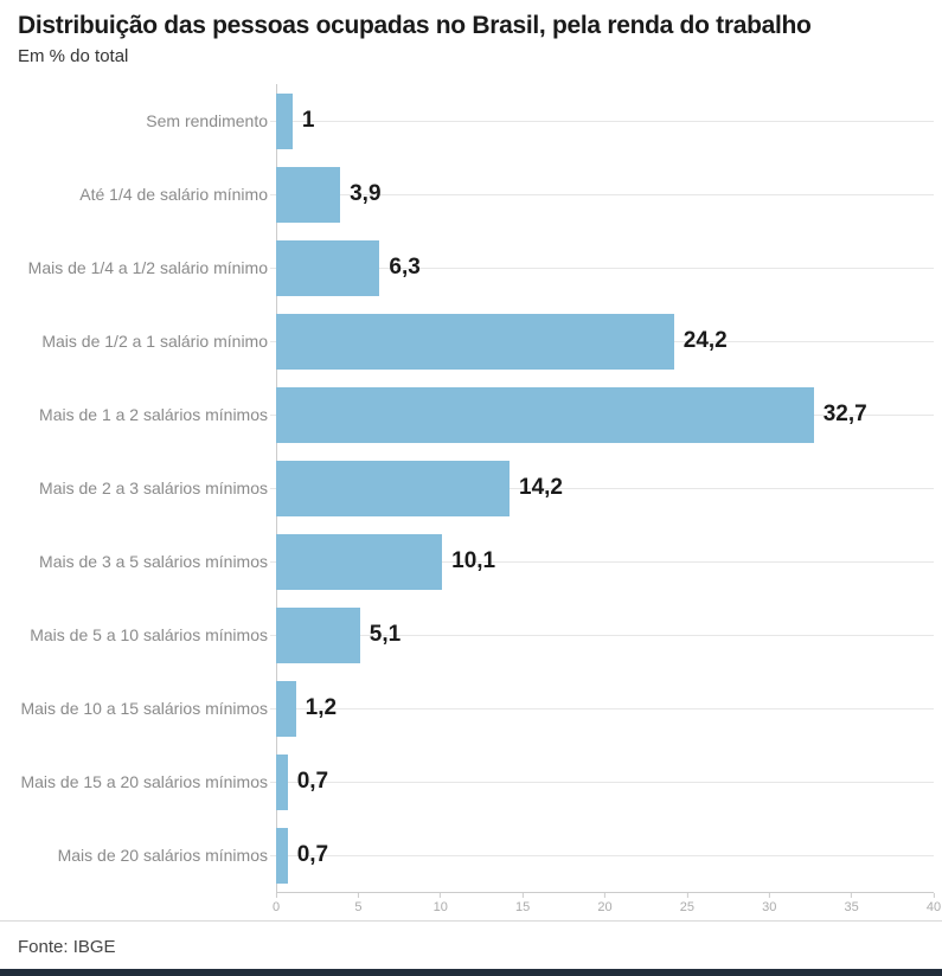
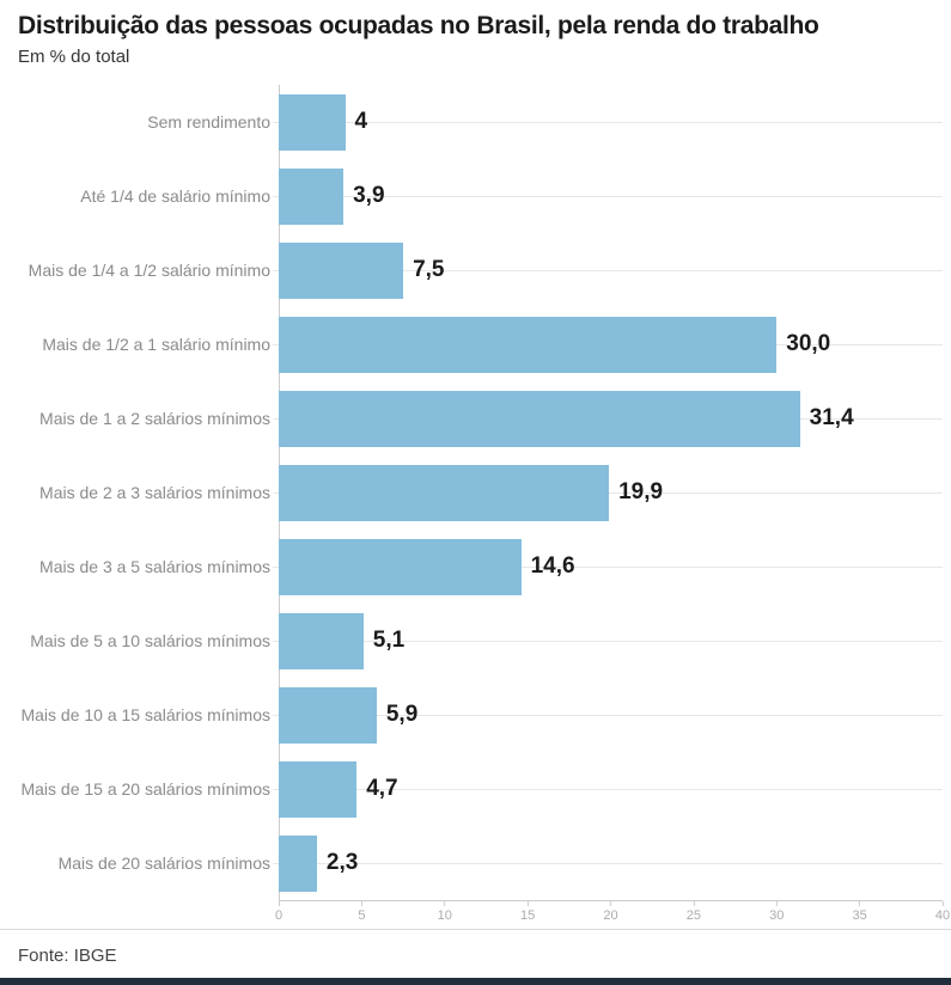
Sem rendimento: 1 -> 4
Mais de 1/4 a 1/2 salário mínimo: 6,3 -> 7,5
Mais de 1/2 a 1 salário mínimo: 24,2 -> 30,0
Mais de 1 a 2 salários mínimos: 32,7 -> 31,4
Mais de 2 a 3 salários mínimos: 14,2 -> 19,9
Mais de 3 a 5 salários mínimos: 10,1 -> 14,6
Mais de 10 a 15 salários mínimos: 1,2 -> 5,9
Mais de 15 a 20 salários mínimos: 0,7 -> 4,7
Mais de 20 salários mínimos: 0,7 -> 2,3
